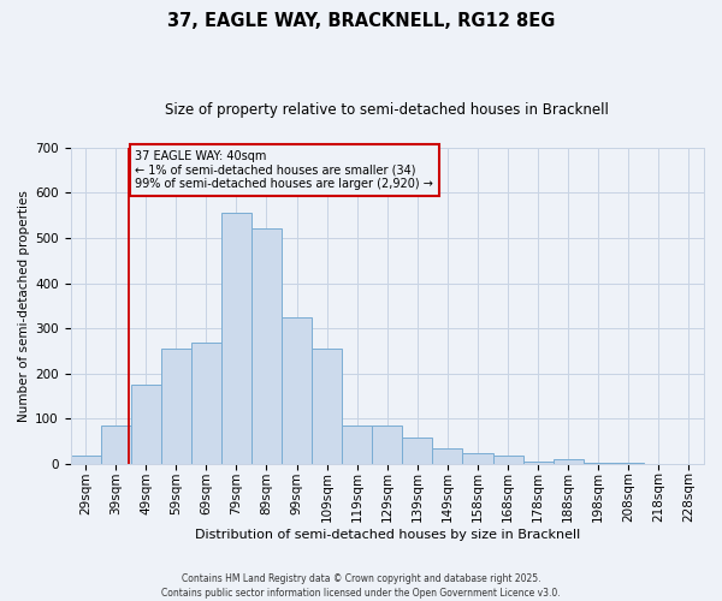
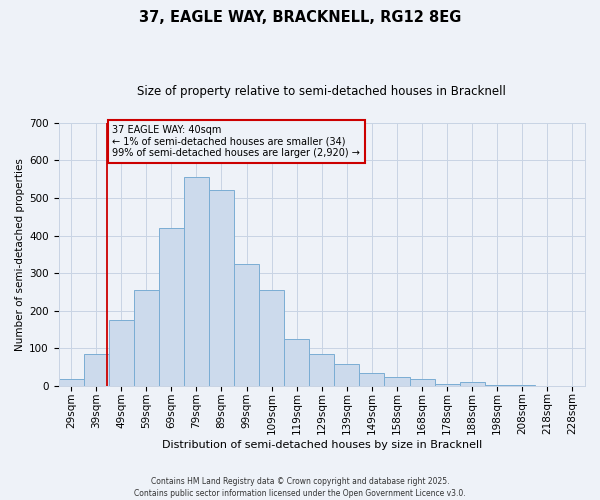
69sqm: 270 -> 420
119sqm: 85 -> 125
